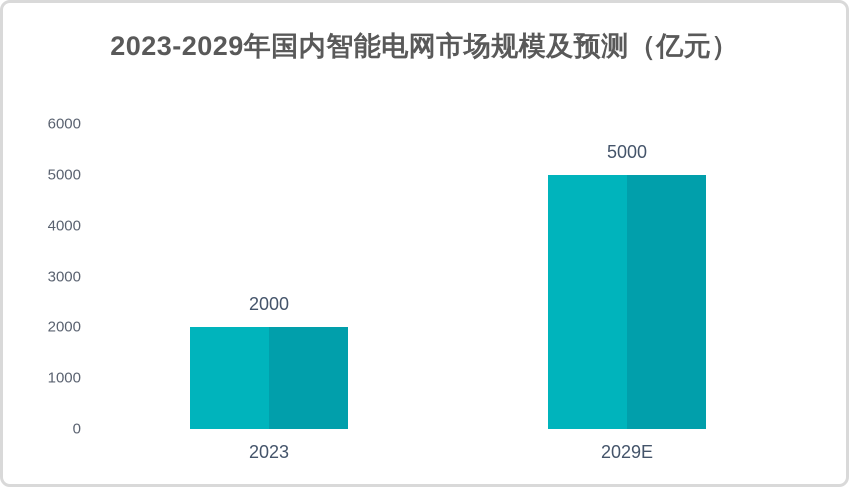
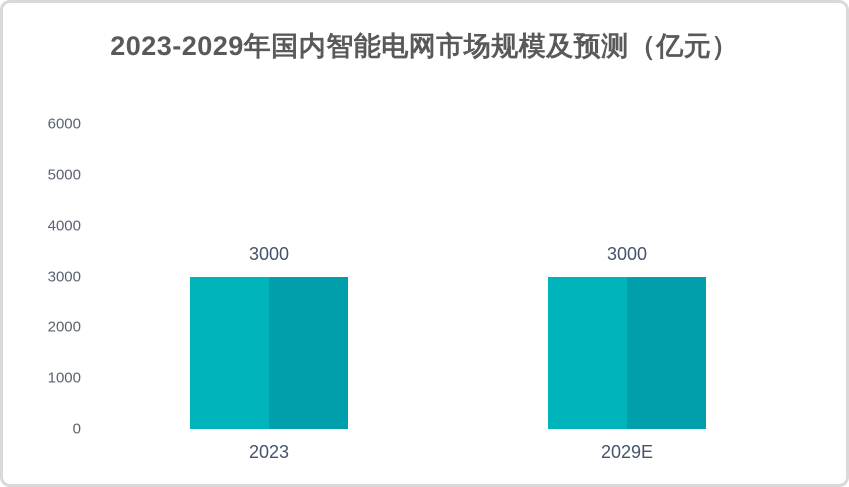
2023: 2000 -> 3000
2029E: 5000 -> 3000
